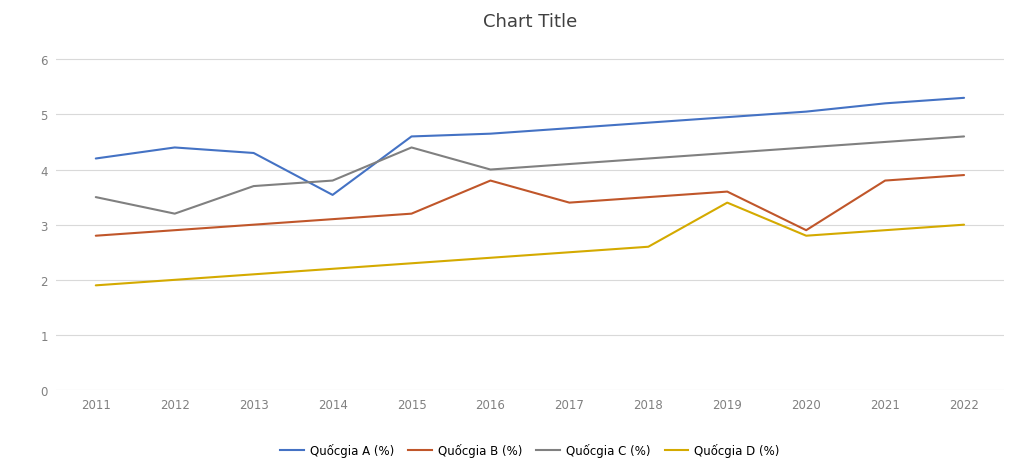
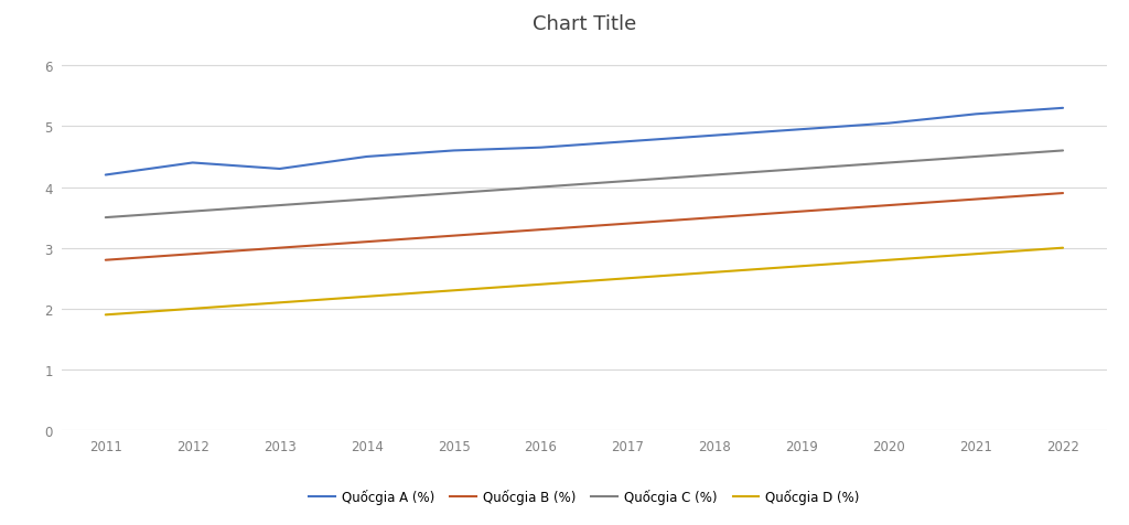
Quốcgia C (%)/2012: 3.2 -> 3.6
Quốcgia A (%)/2014: 3.54 -> 4.50
Quốcgia C (%)/2015: 4.4 -> 3.9
Quốcgia B (%)/2016: 3.8 -> 3.3
Quốcgia D (%)/2019: 3.4 -> 2.7
Quốcgia B (%)/2020: 2.9 -> 3.7
